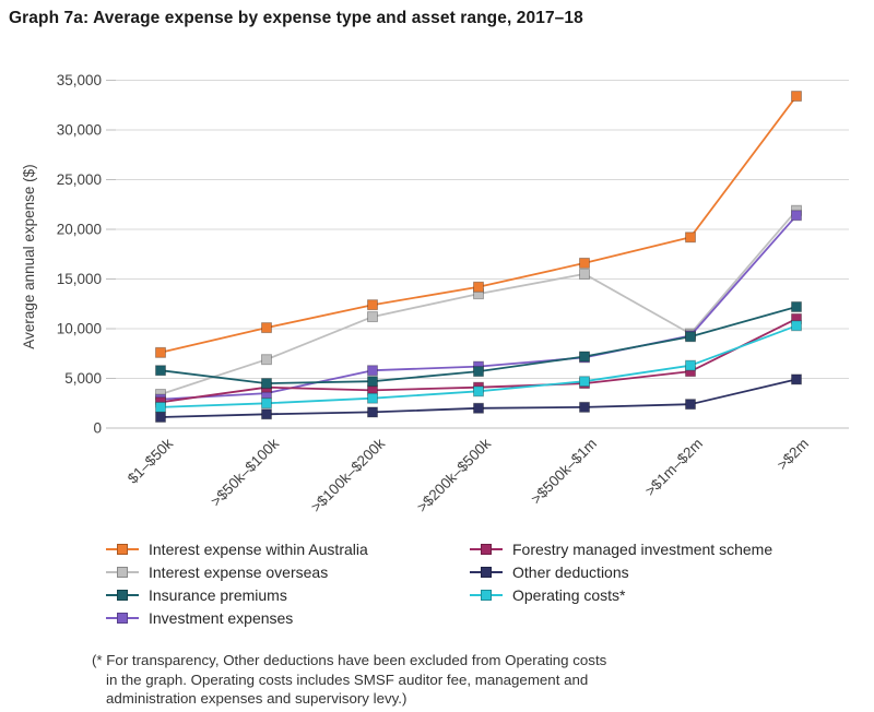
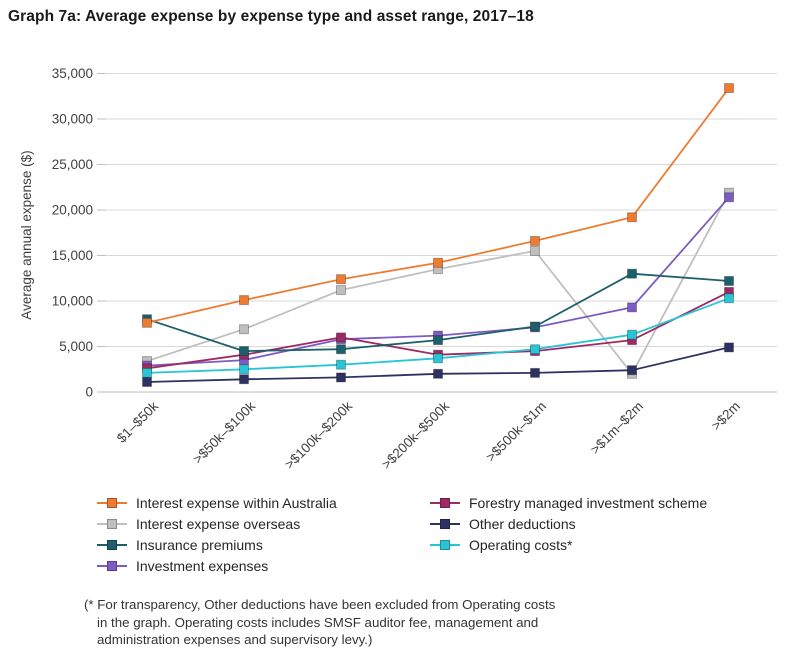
Insurance premiums/$1–$50k: 6000 -> 8000
Forestry managed investment scheme/>$100k–$200k: 4000 -> 6000
Interest expense overseas/>$1m–$2m: 10000 -> 2000
Insurance premiums/>$1m–$2m: 9000 -> 13000
